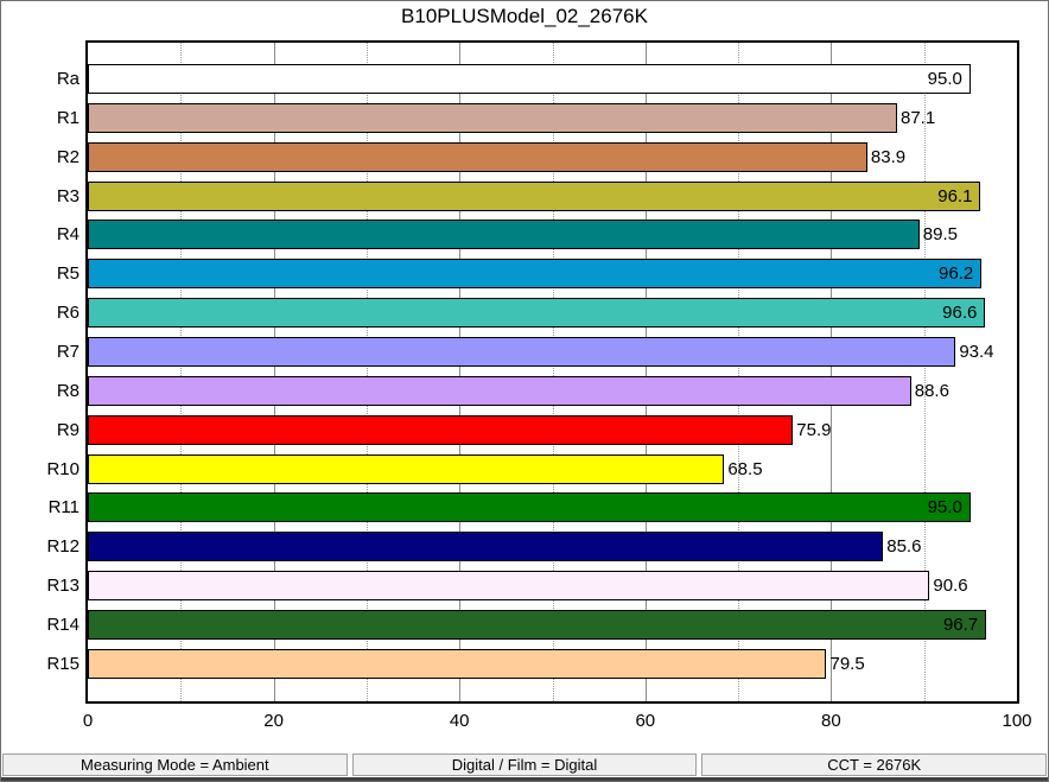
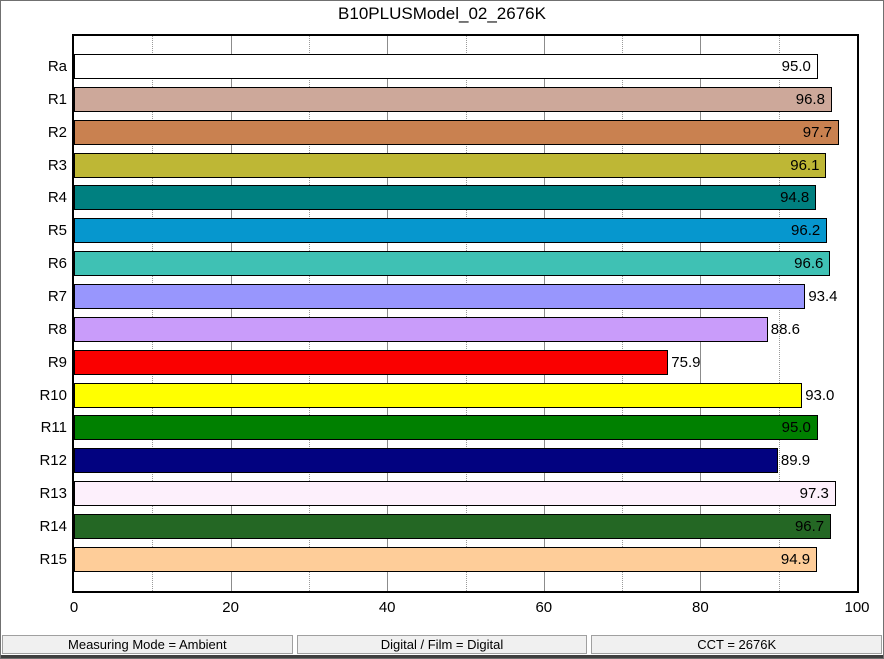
R1: 87.1 -> 96.8
R2: 83.9 -> 97.7
R4: 89.5 -> 94.8
R10: 68.5 -> 93.0
R12: 85.6 -> 89.9
R13: 90.6 -> 97.3
R15: 79.5 -> 94.9
